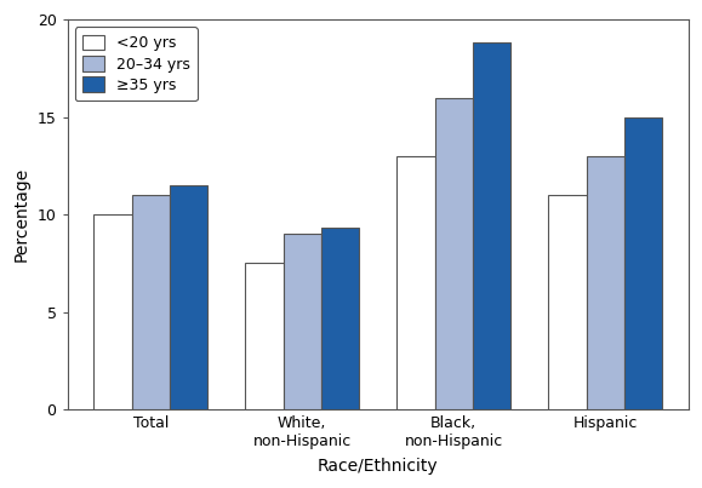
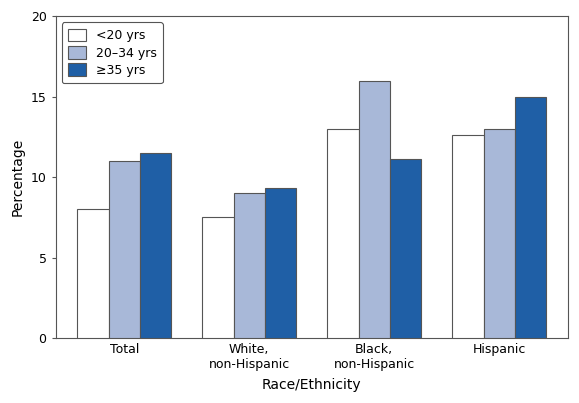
<20 yrs/Total: 10.0 -> 8.0
≥35 yrs/Black, non-Hispanic: 18.8 -> 11.1
<20 yrs/Hispanic: 11.0 -> 12.6
